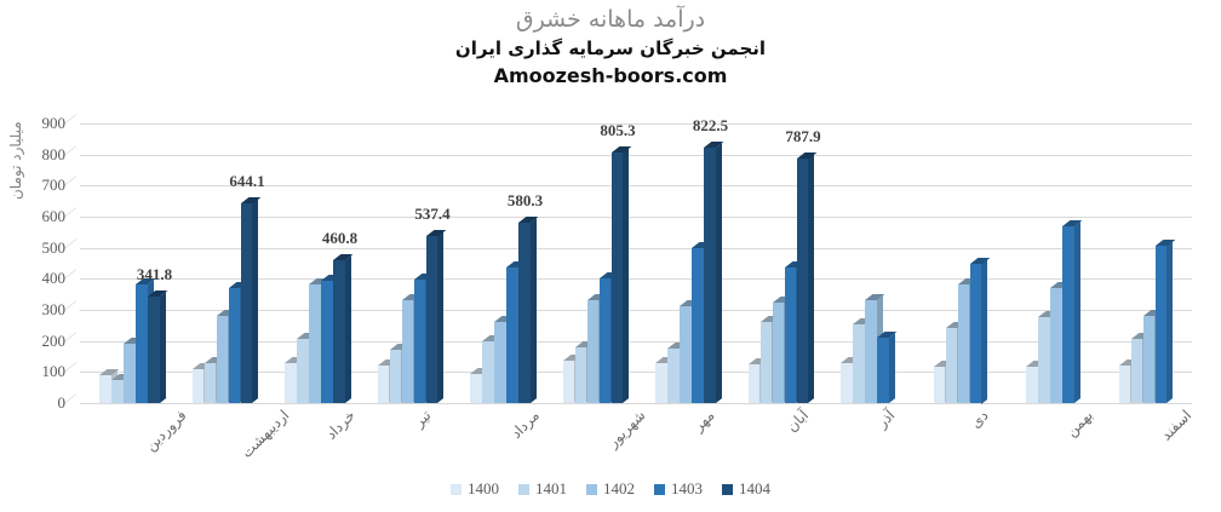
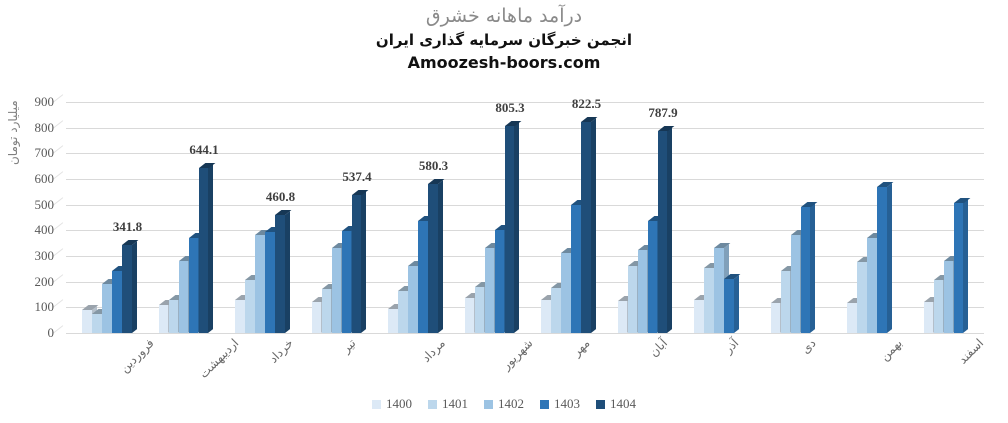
1403/فروردین: 380 -> 240
1401/مرداد: 200 -> 160
1403/دی: 450 -> 490
